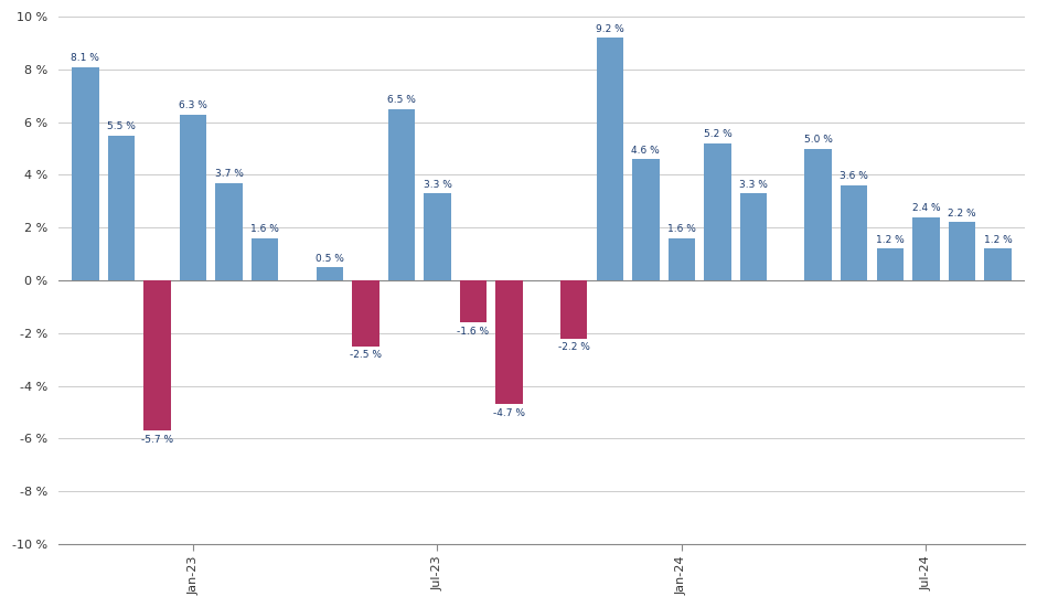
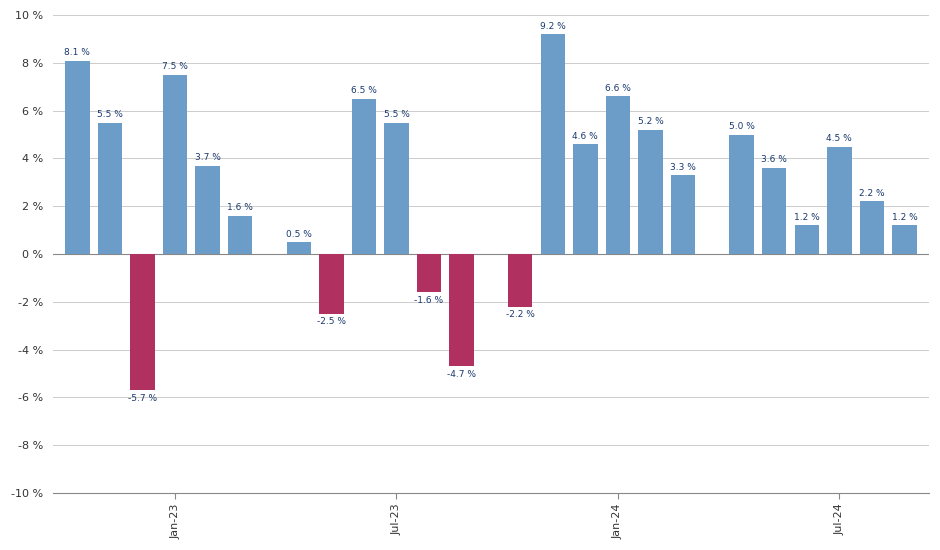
Jan-23: 6.3 -> 7.5
Jul-23: 3.3 -> 5.5
Jan-24: 1.6 -> 6.6
Jul-24: 2.4 -> 4.5
